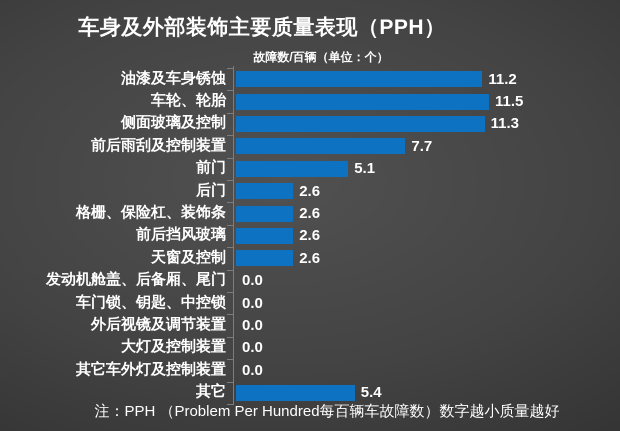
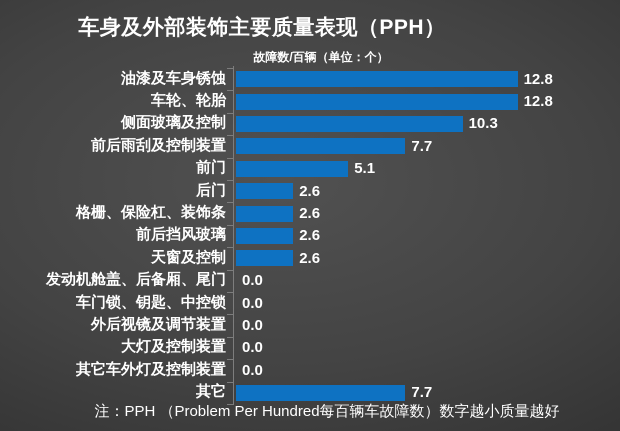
油漆及车身锈蚀: 11.2 -> 12.8
车轮、轮胎: 11.5 -> 12.8
侧面玻璃及控制: 11.3 -> 10.3
其它: 5.4 -> 7.7
